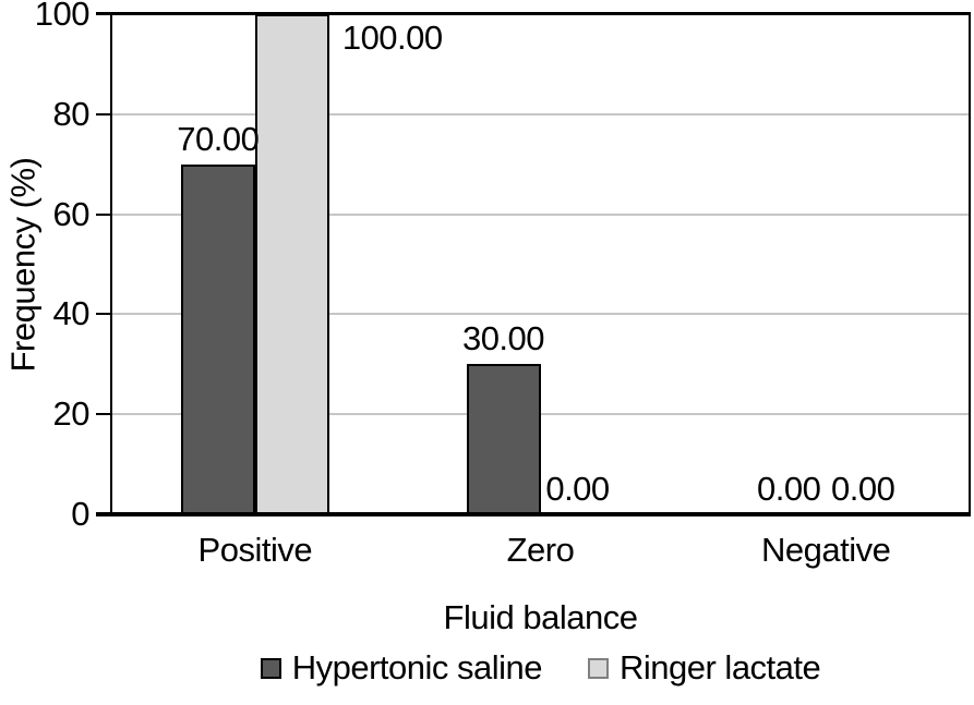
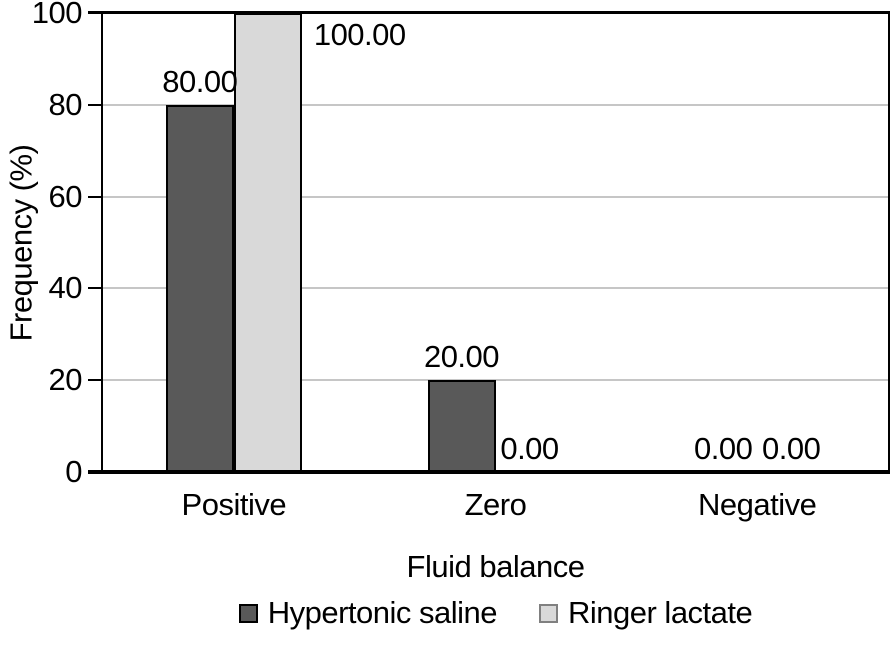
Hypertonic saline/Positive: 70.00 -> 80.00
Hypertonic saline/Zero: 30.00 -> 20.00
